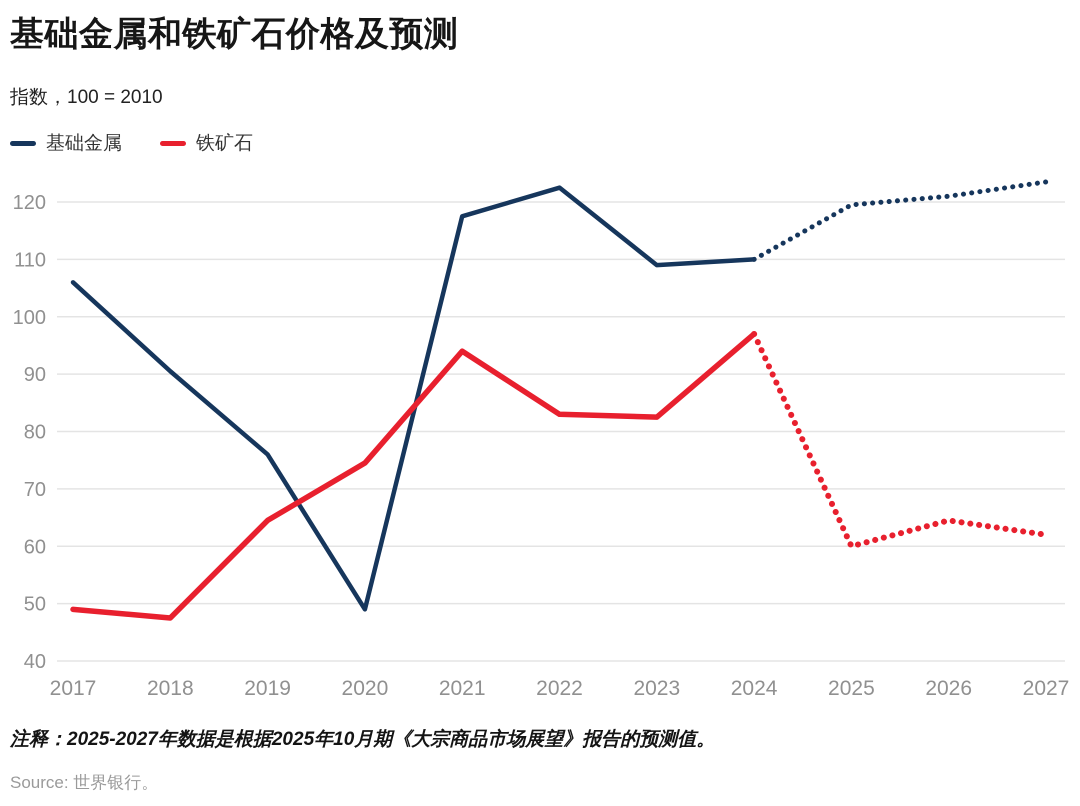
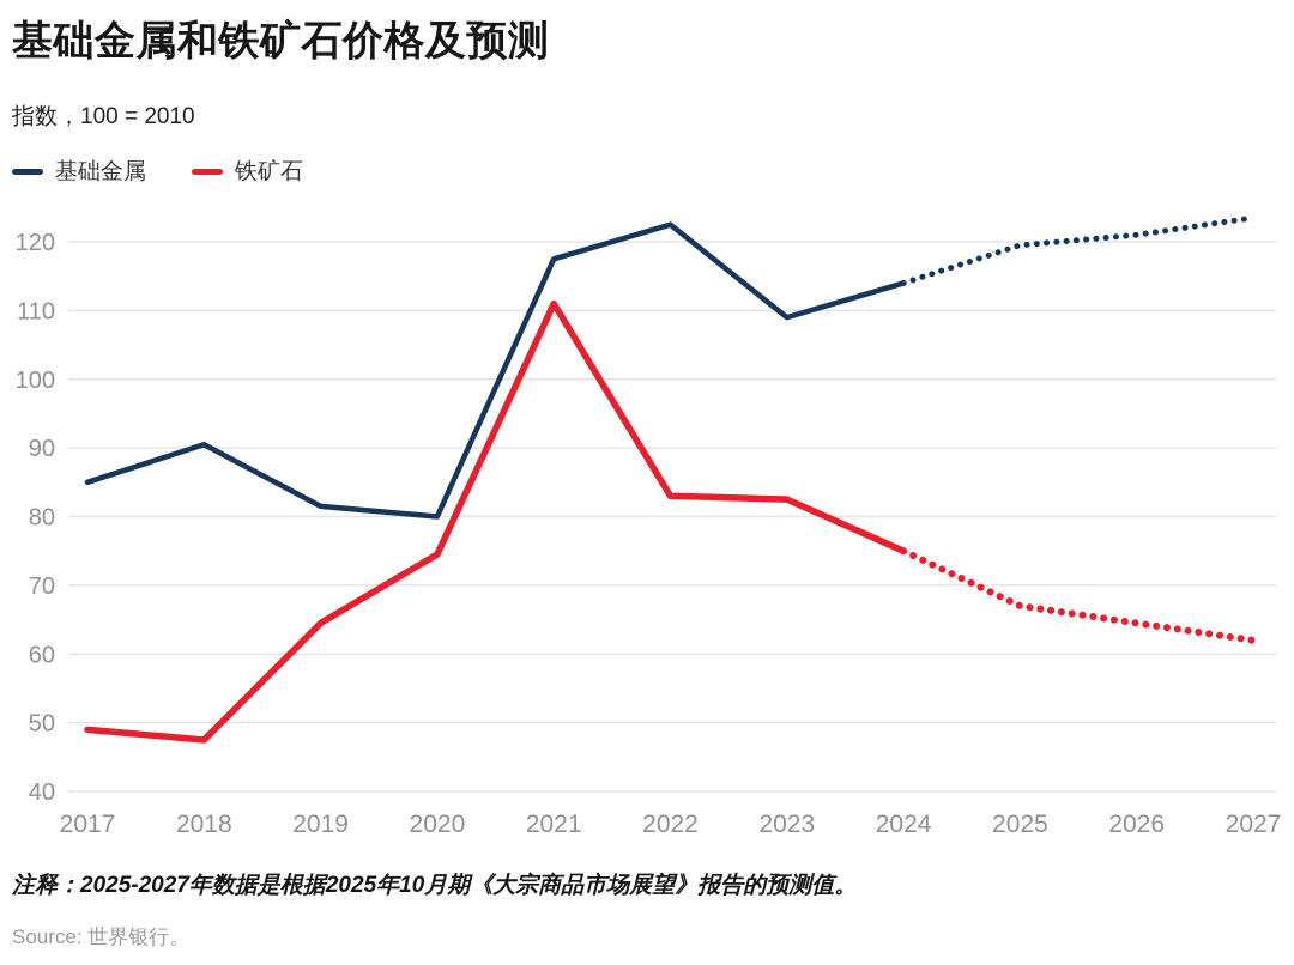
基础金属/2017: 106 -> 85
基础金属/2019: 76 -> 82
基础金属/2020: 49 -> 80
铁矿石/2021: 94 -> 111
基础金属/2024: 110 -> 114
铁矿石/2024: 97 -> 75
铁矿石/2025: 60 -> 67
